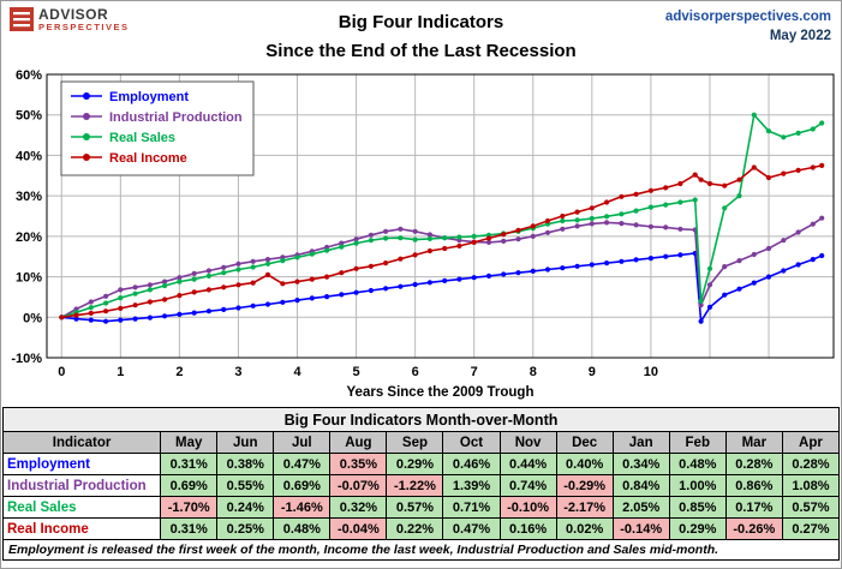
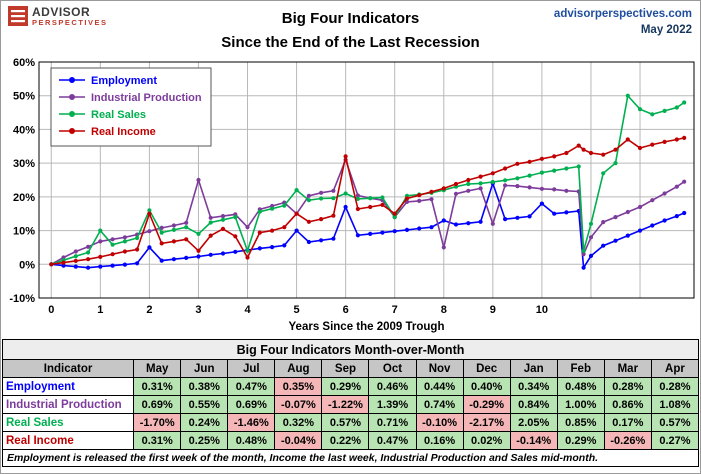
Real Sales/1: 5% -> 10%
Employment/2: 1% -> 5%
Real Sales/2: 9% -> 16%
Real Income/2: 5% -> 15%
Industrial Production/3: 13% -> 25%
Real Sales/3: 12% -> 9%
Real Income/3: 8% -> 4%
Industrial Production/4: 15% -> 11%
Real Sales/4: 15% -> 4%
Real Income/4: 9% -> 2%
Employment/5: 6% -> 10%
Industrial Production/5: 19% -> 15%
Real Sales/5: 18% -> 22%
Real Income/5: 12% -> 15%
Employment/6: 8% -> 17%
Industrial Production/6: 21% -> 31%
Real Sales/6: 19% -> 21%
Real Income/6: 15% -> 32%
Industrial Production/7: 19% -> 14%
Real Sales/7: 20% -> 14%
Real Income/7: 18% -> 15%
Employment/8: 11% -> 13%
Industrial Production/8: 20% -> 5%
Employment/9: 13% -> 24%
Industrial Production/9: 23% -> 12%
Employment/10: 15% -> 18%
